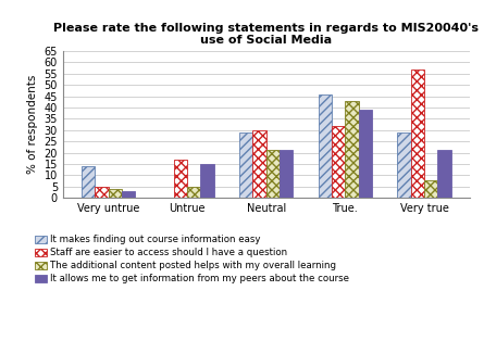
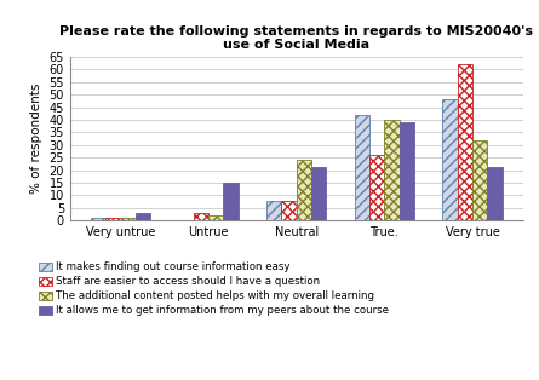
It makes finding out course information easy/Very untrue: 14 -> 1
Staff are easier to access should I have a question/Very untrue: 5 -> 1
The additional content posted helps with my overall learning/Very untrue: 4 -> 1
Staff are easier to access should I have a question/Untrue: 17 -> 3
The additional content posted helps with my overall learning/Untrue: 5 -> 2
It makes finding out course information easy/Neutral: 29 -> 8
Staff are easier to access should I have a question/Neutral: 30 -> 8
The additional content posted helps with my overall learning/Neutral: 21 -> 24
It makes finding out course information easy/True.: 46 -> 42
Staff are easier to access should I have a question/True.: 32 -> 26
The additional content posted helps with my overall learning/True.: 43 -> 40
It makes finding out course information easy/Very true: 29 -> 48
Staff are easier to access should I have a question/Very true: 57 -> 62
The additional content posted helps with my overall learning/Very true: 8 -> 32
